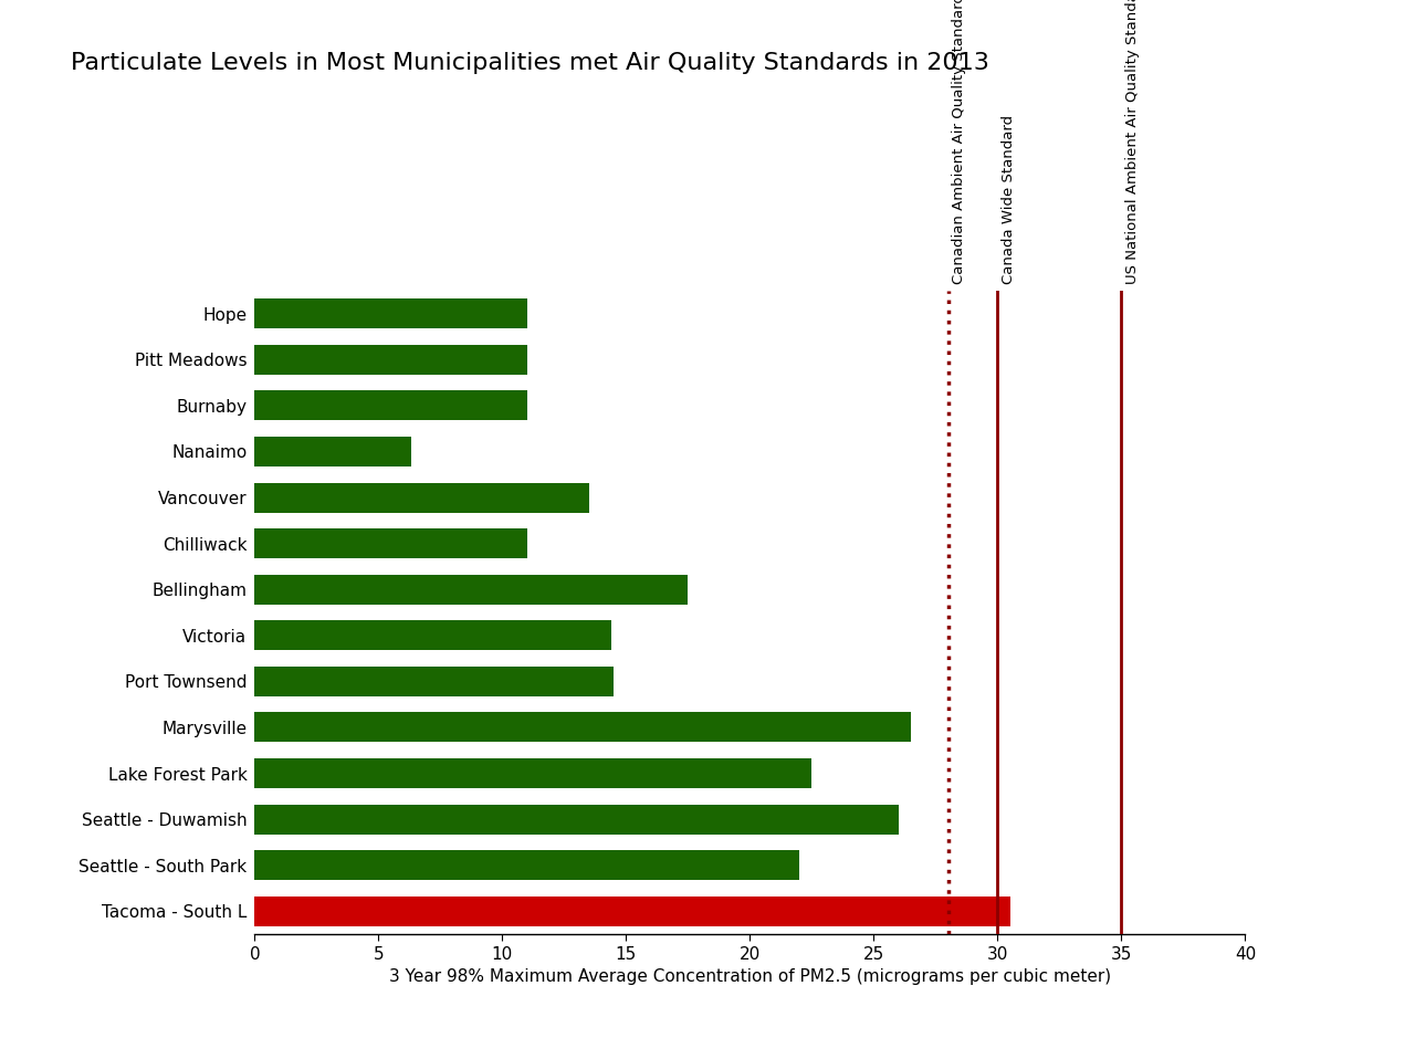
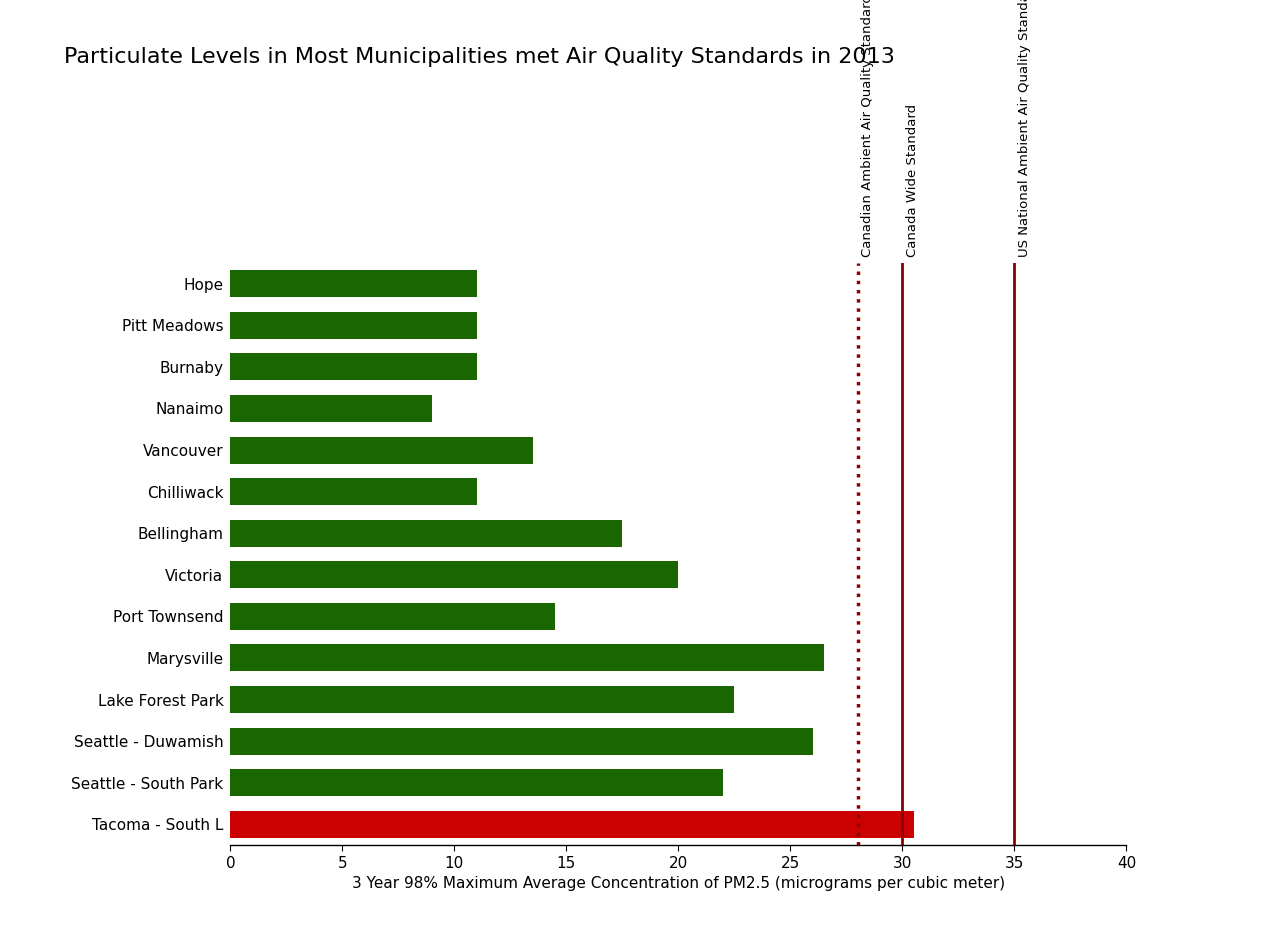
Nanaimo: 6.3 -> 9.0
Victoria: 14.4 -> 20.0
